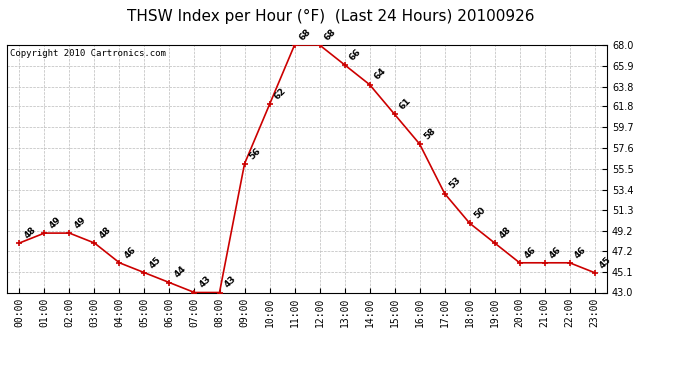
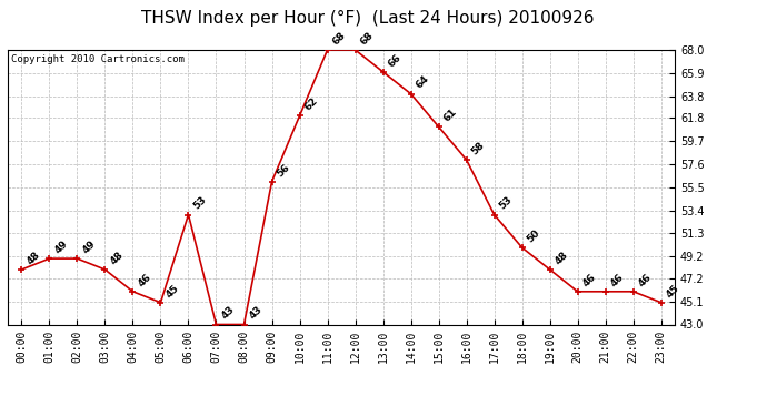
06:00: 44 -> 53
